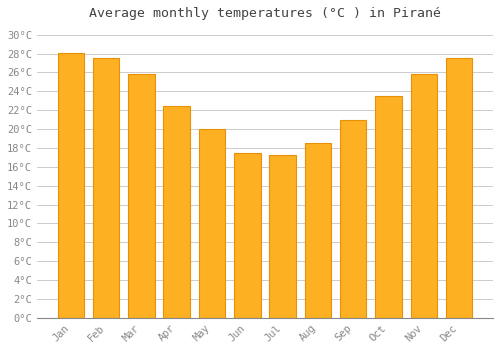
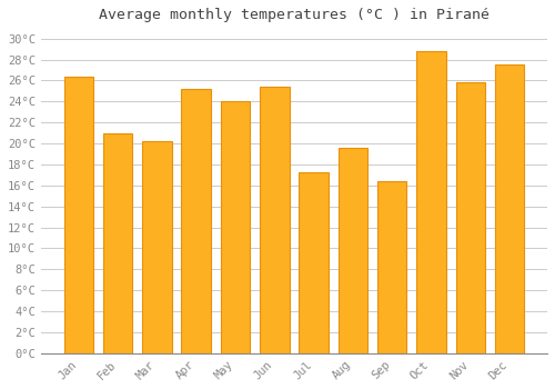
Jan: 28.1°C -> 26.4°C
Feb: 27.5°C -> 21.0°C
Mar: 25.8°C -> 20.2°C
Apr: 22.5°C -> 25.2°C
May: 20.0°C -> 24.0°C
Jun: 17.5°C -> 25.4°C
Aug: 18.5°C -> 19.6°C
Sep: 21.0°C -> 16.4°C
Oct: 23.5°C -> 28.8°C
